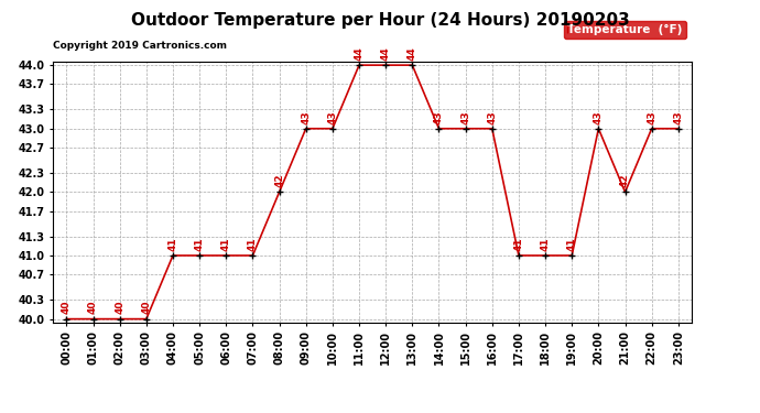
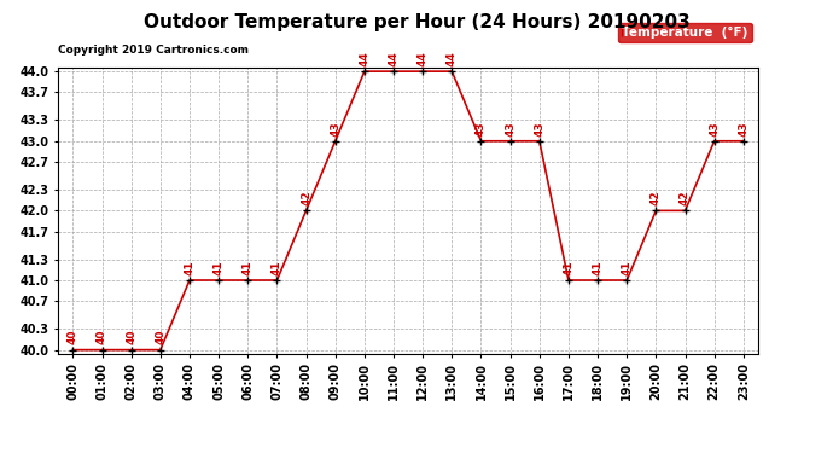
10:00: 43 -> 44
20:00: 43 -> 42
